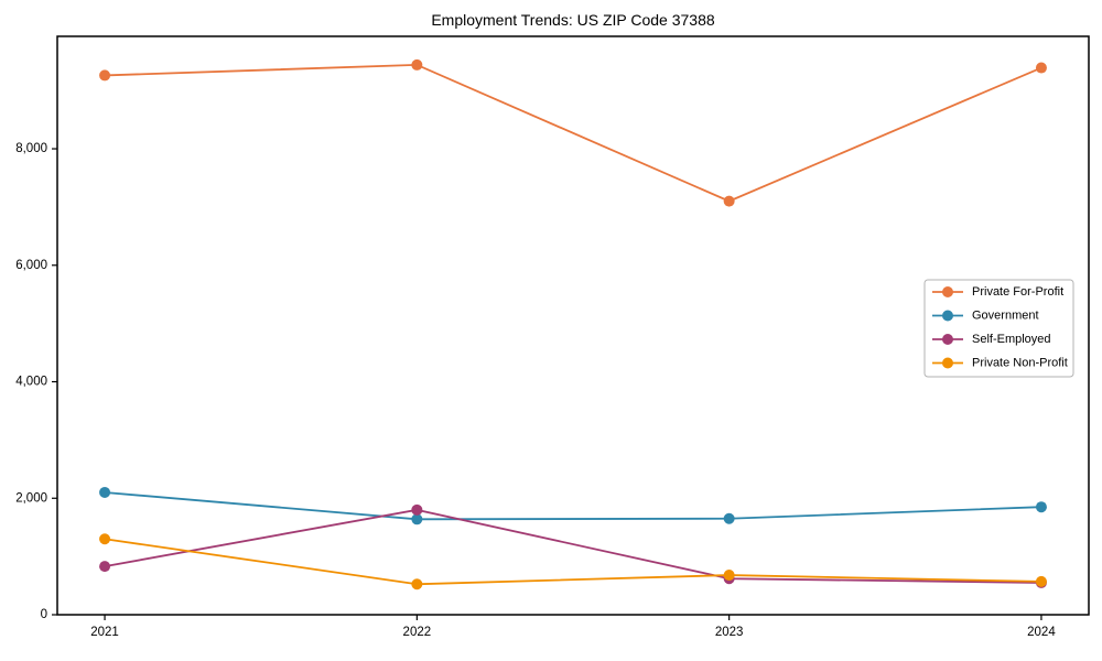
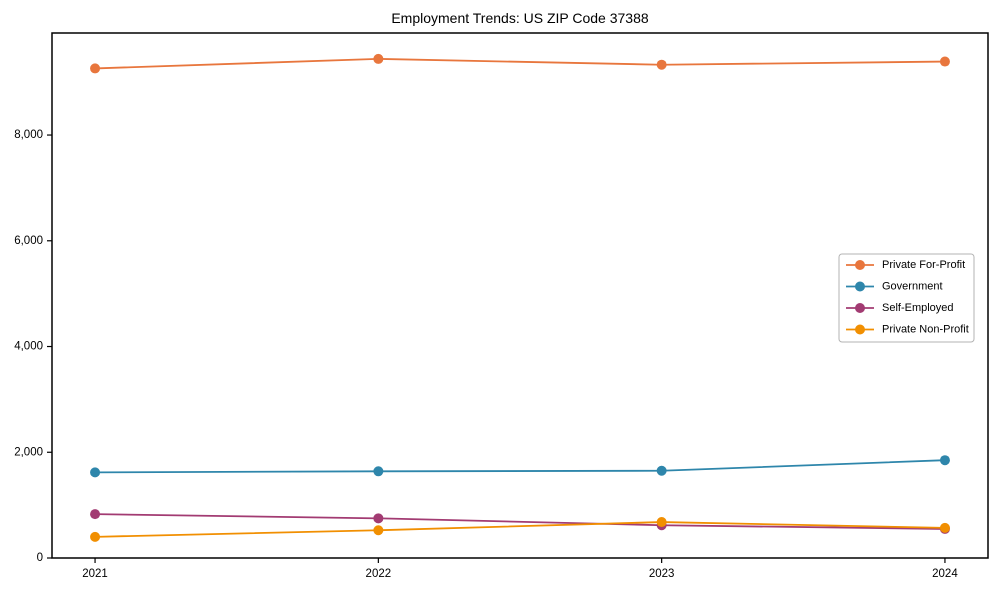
Government/2021: 2100 -> 1600
Private Non-Profit/2021: 1300 -> 400
Self-Employed/2022: 1800 -> 800
Private For-Profit/2023: 7100 -> 9300
